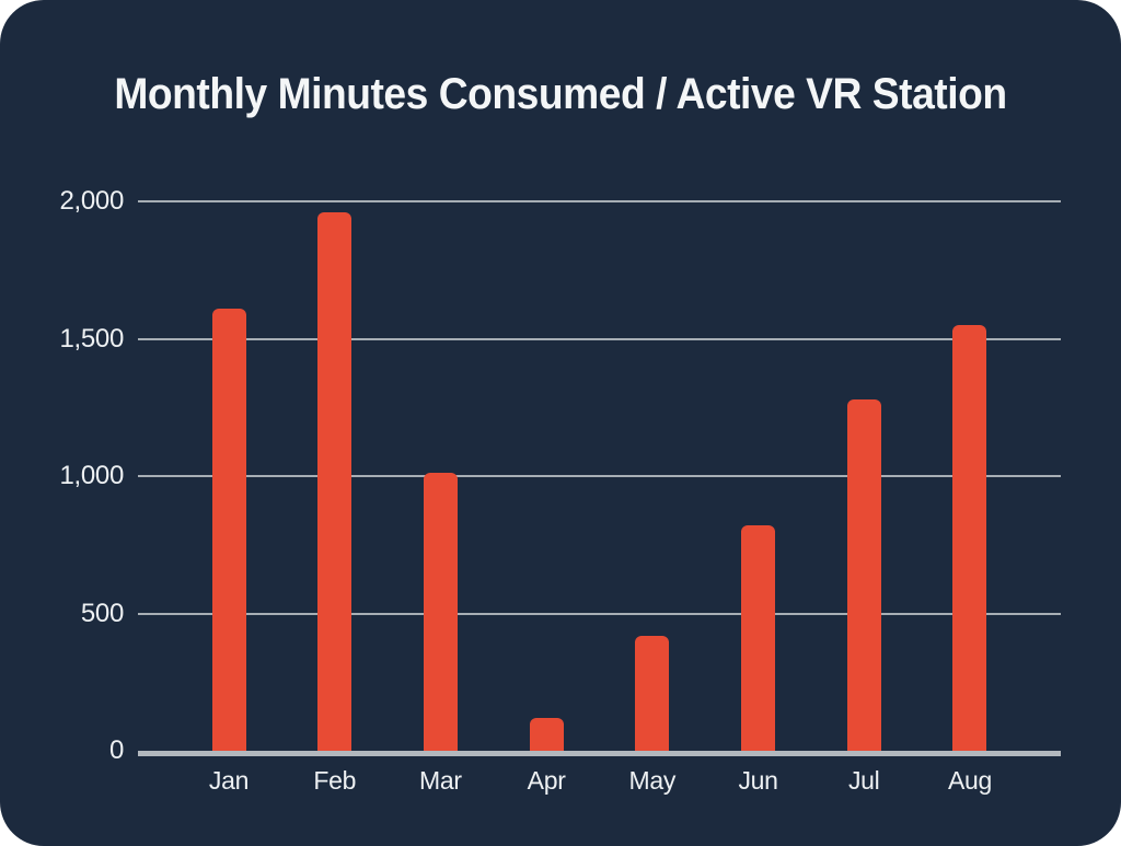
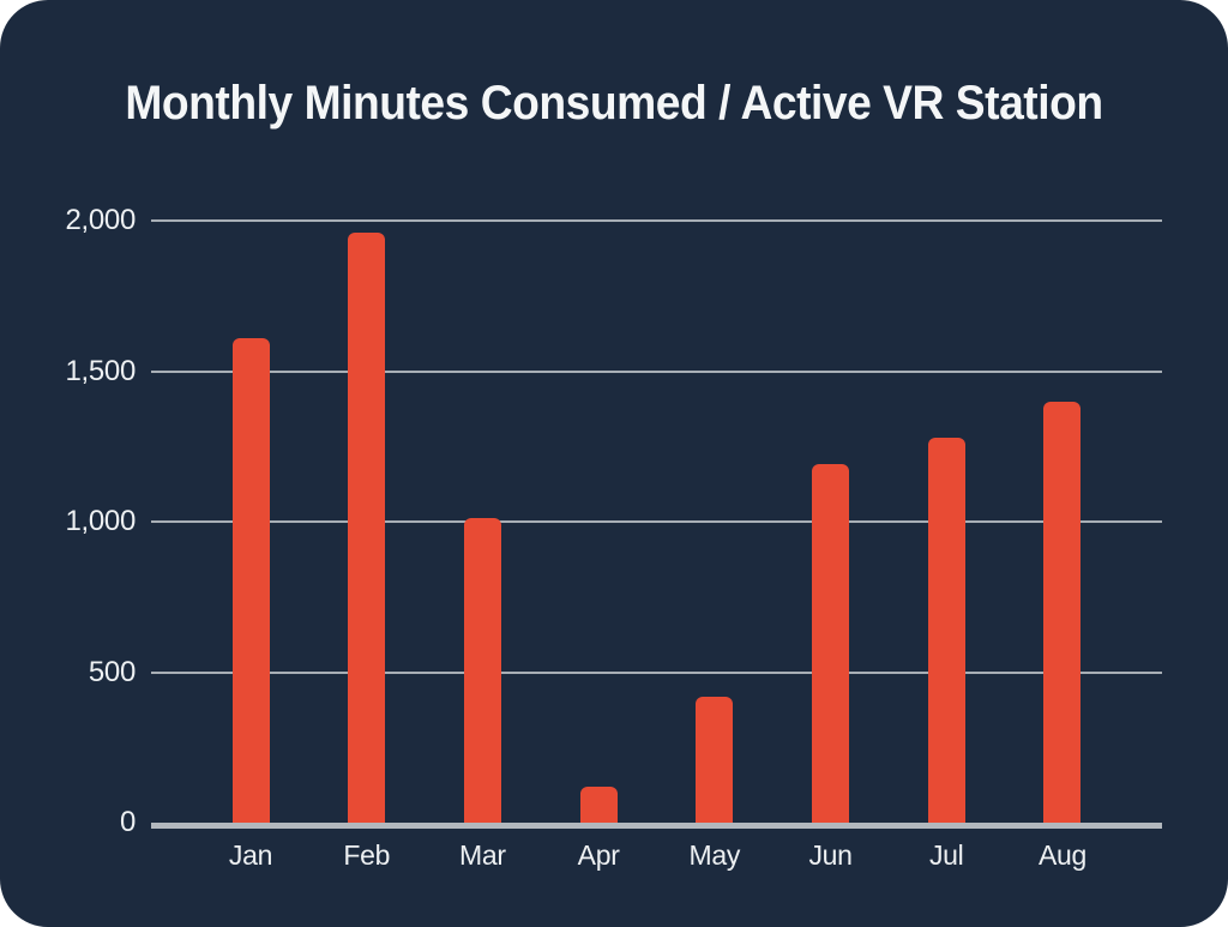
Jun: 820 -> 1190
Aug: 1550 -> 1400
